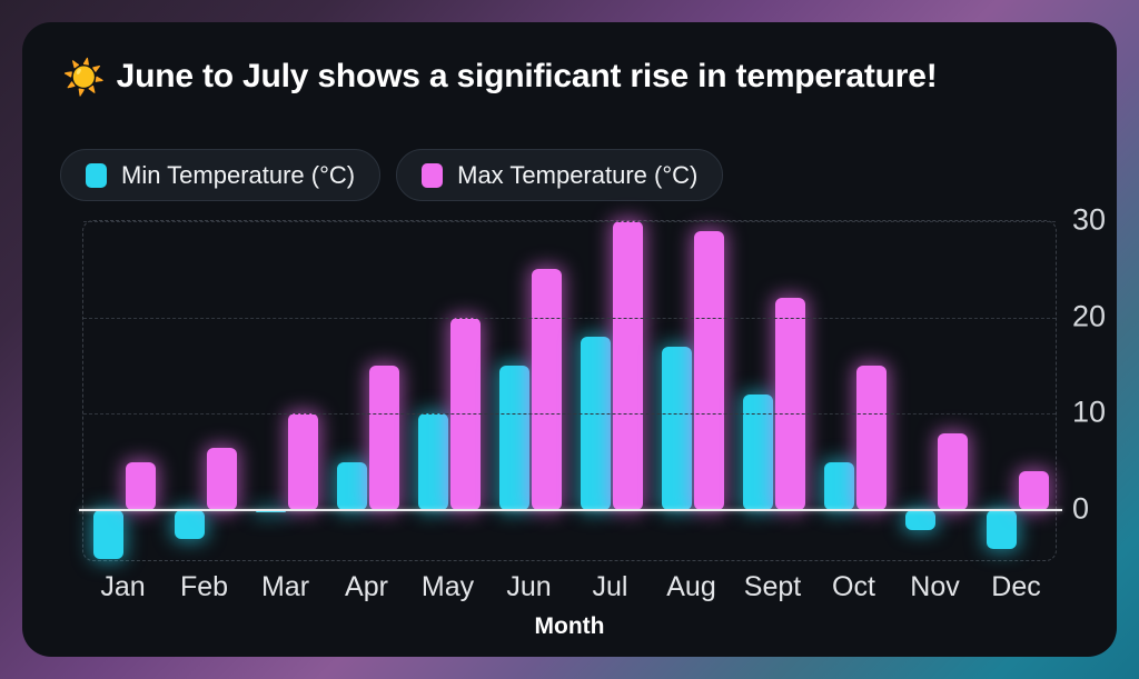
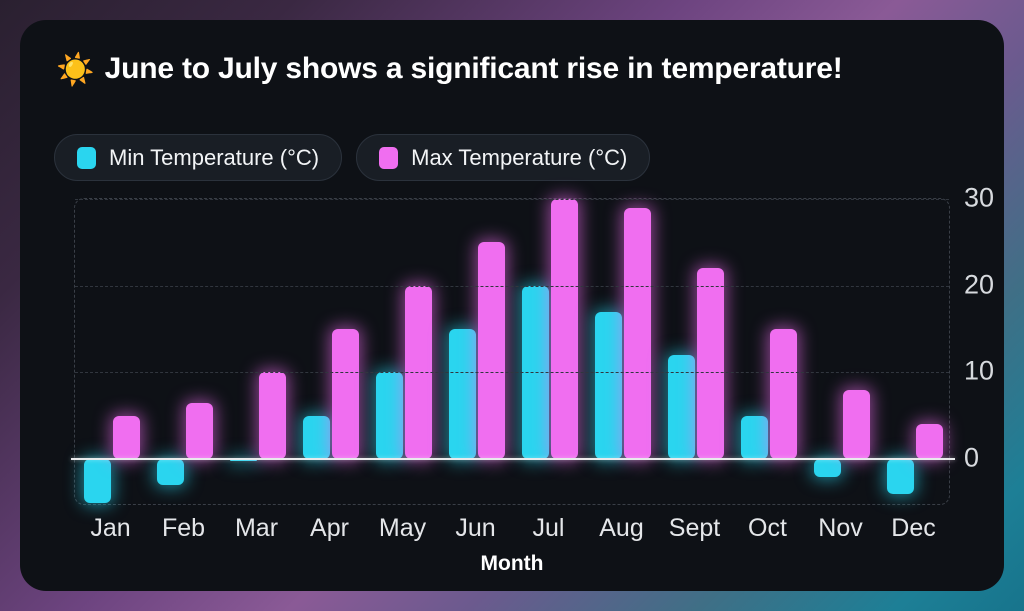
Min Temperature (°C)/Jul: 18 -> 20
